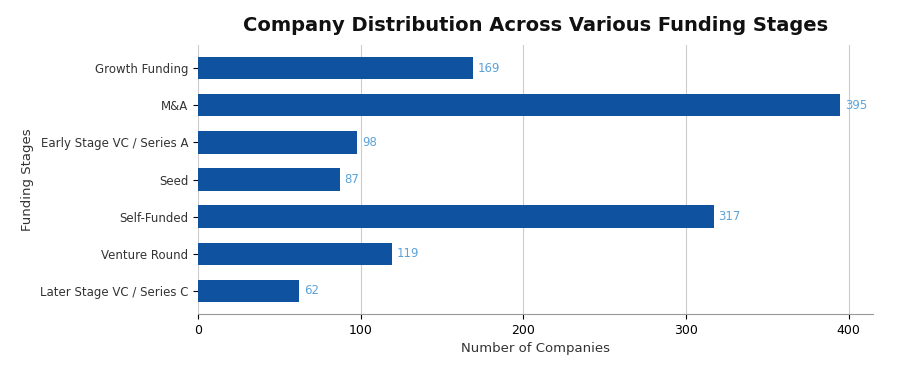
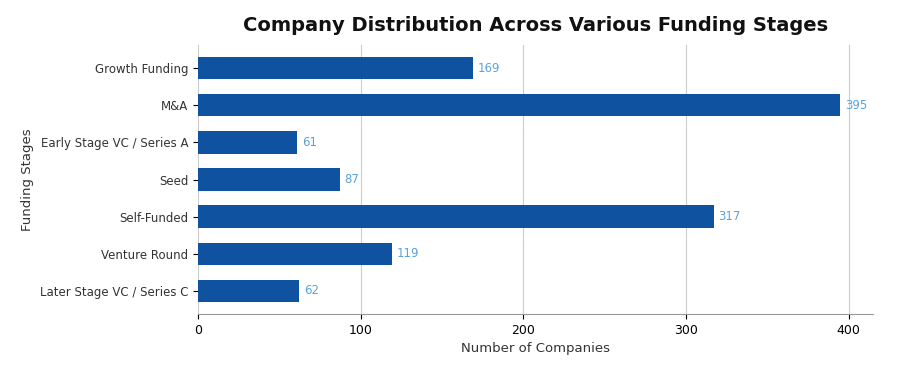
Early Stage VC / Series A: 98 -> 61
